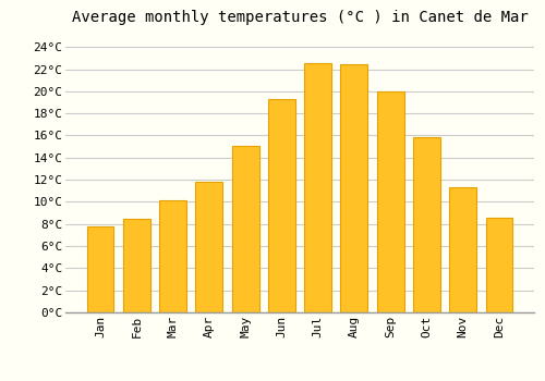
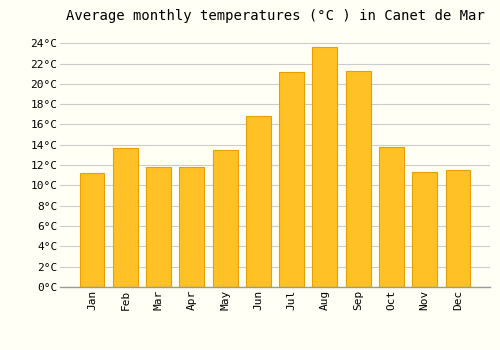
Jan: 7.8°C -> 11.2°C
Feb: 8.5°C -> 13.7°C
Mar: 10.1°C -> 11.8°C
May: 15.1°C -> 13.5°C
Jun: 19.3°C -> 16.8°C
Jul: 22.5°C -> 21.2°C
Aug: 22.4°C -> 23.6°C
Sep: 20.0°C -> 21.3°C
Oct: 15.9°C -> 13.8°C
Dec: 8.6°C -> 11.5°C
